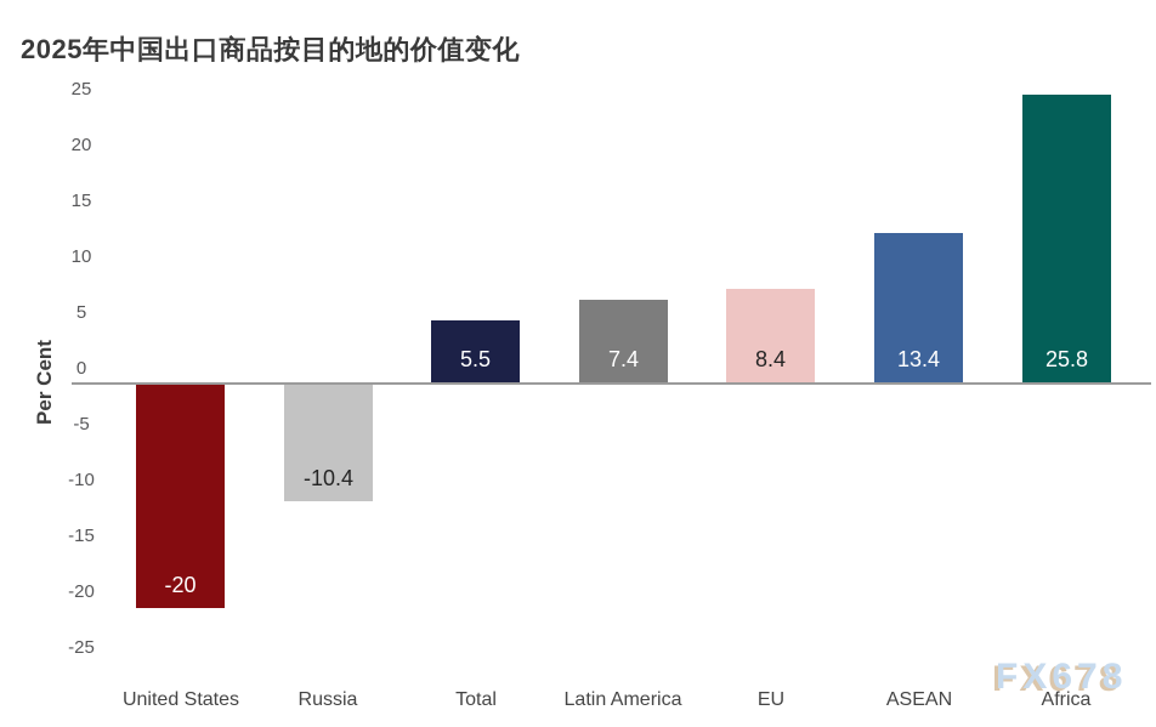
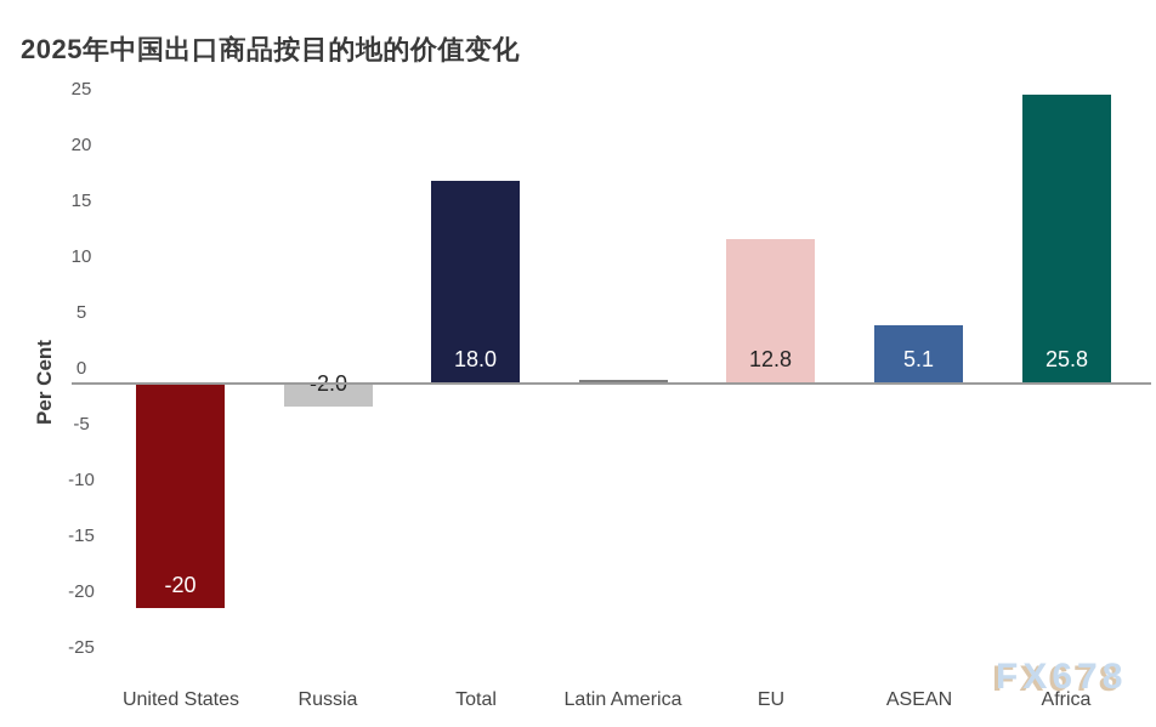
Russia: -10.4 -> -2.0
Total: 5.5 -> 18.0
Latin America: 7.4 -> 0.2
EU: 8.4 -> 12.8
ASEAN: 13.4 -> 5.1
